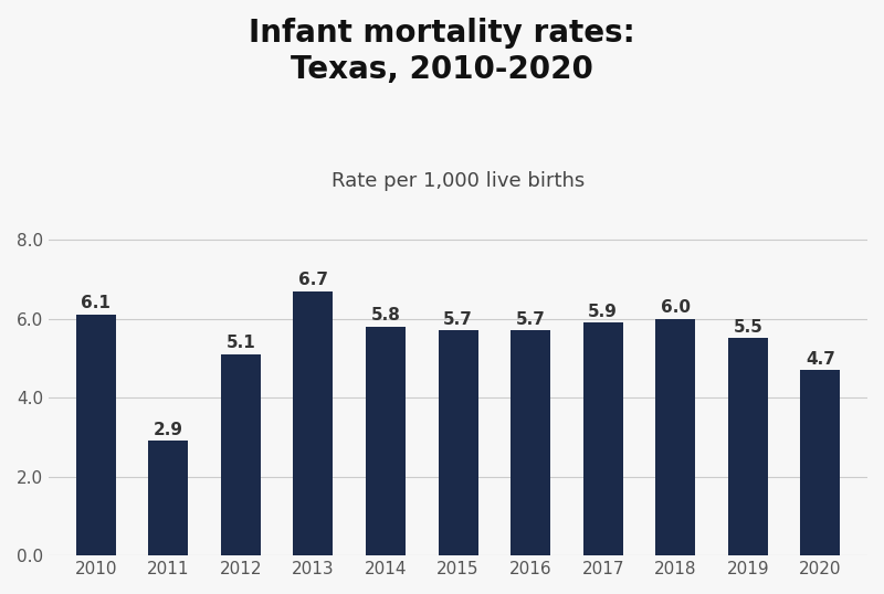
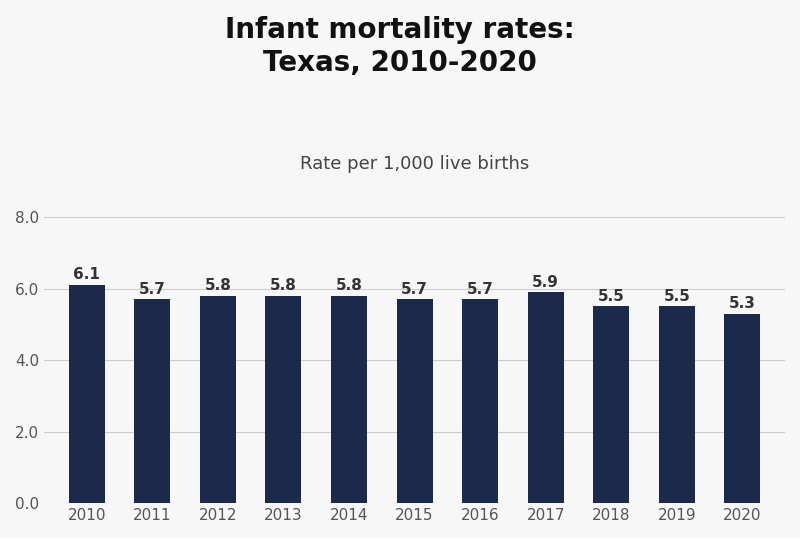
2011: 2.9 -> 5.7
2012: 5.1 -> 5.8
2013: 6.7 -> 5.8
2018: 6.0 -> 5.5
2020: 4.7 -> 5.3
